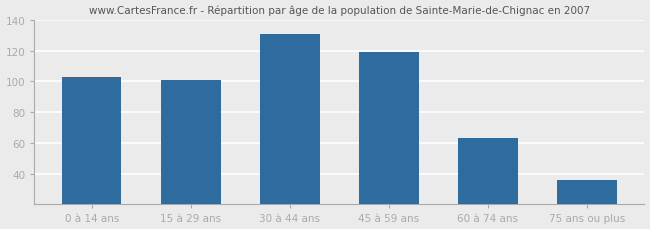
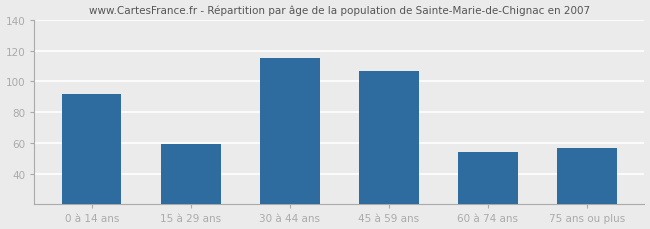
0 à 14 ans: 103 -> 92
15 à 29 ans: 101 -> 59
30 à 44 ans: 131 -> 115
45 à 59 ans: 119 -> 107
60 à 74 ans: 63 -> 54
75 ans ou plus: 36 -> 57
